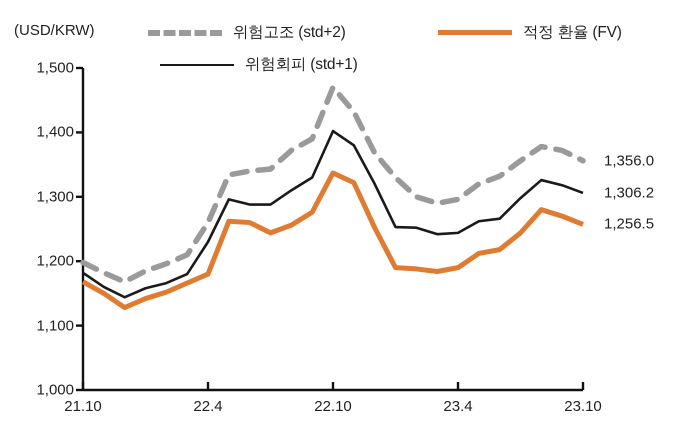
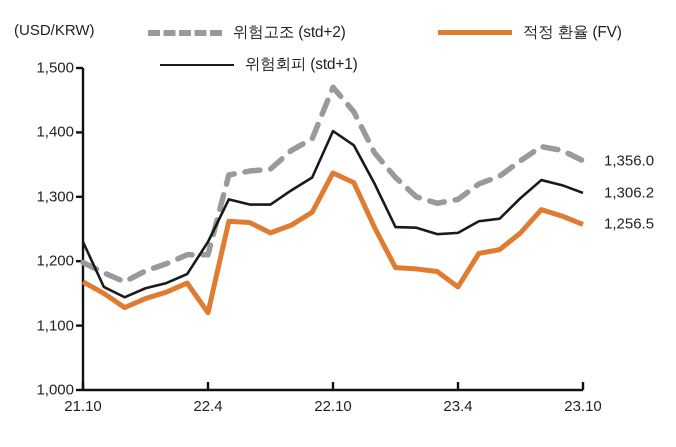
위험회피 (std+1)/21.10: 1180 -> 1230
위험고조 (std+2)/22.4: 1260 -> 1210
적정 환율 (FV)/22.4: 1180 -> 1120
적정 환율 (FV)/23.4: 1190 -> 1160
